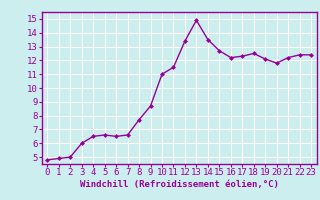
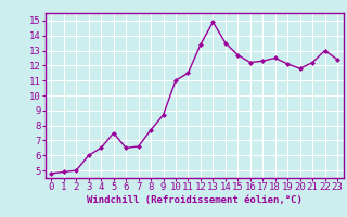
5: 6.6 -> 7.5
22: 12.4 -> 13.0
